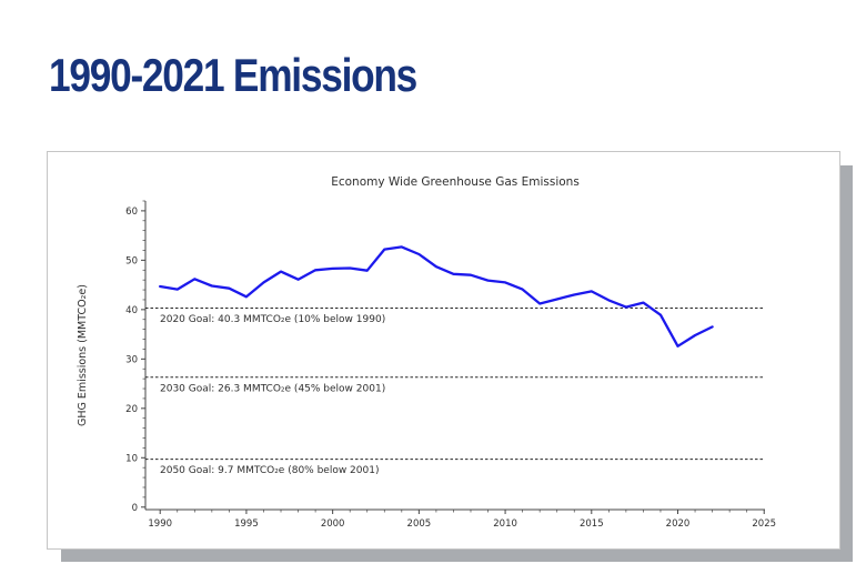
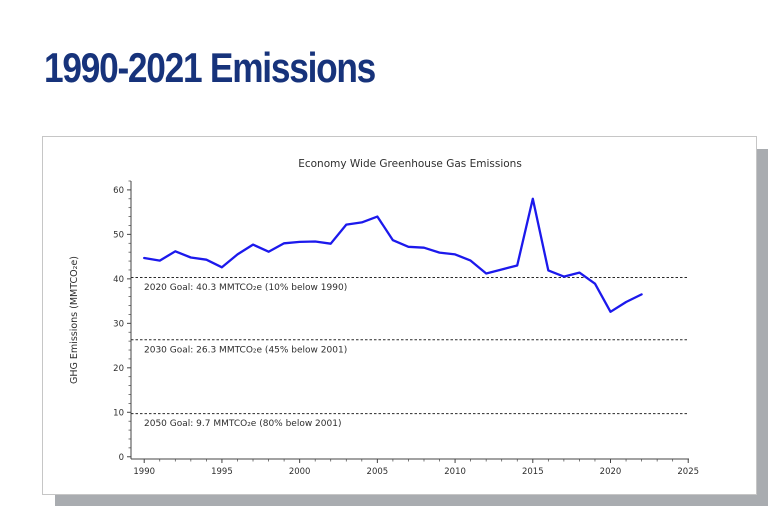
2005: 51 -> 54
2015: 44 -> 58
